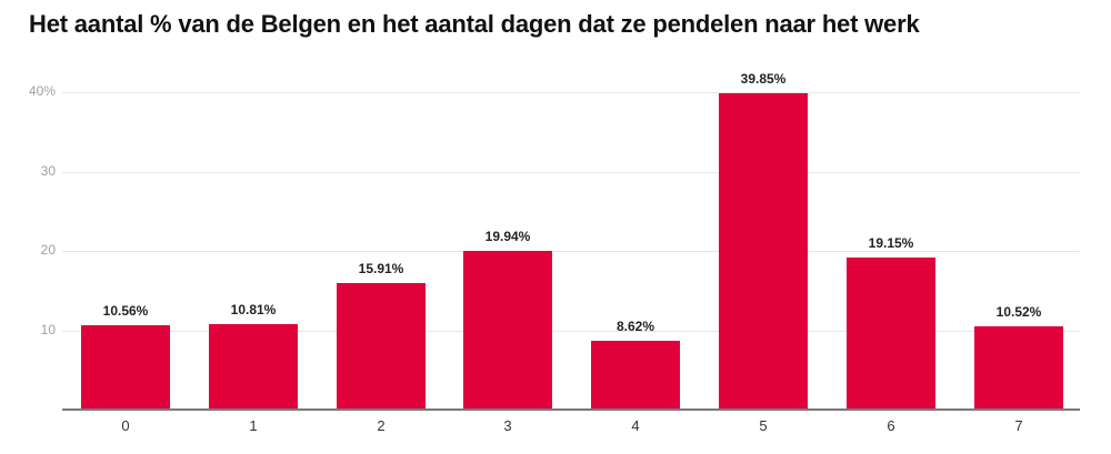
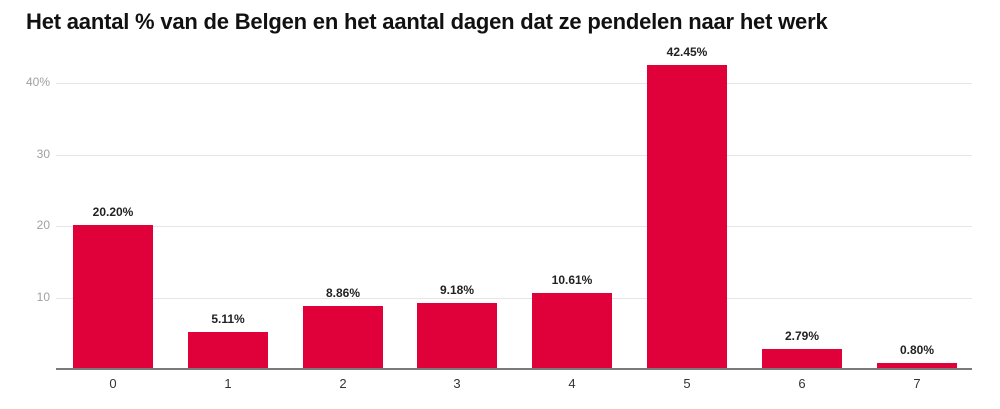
0: 10.56% -> 20.20%
1: 10.81% -> 5.11%
2: 15.91% -> 8.86%
3: 19.94% -> 9.18%
4: 8.62% -> 10.61%
5: 39.85% -> 42.45%
6: 19.15% -> 2.79%
7: 10.52% -> 0.80%
